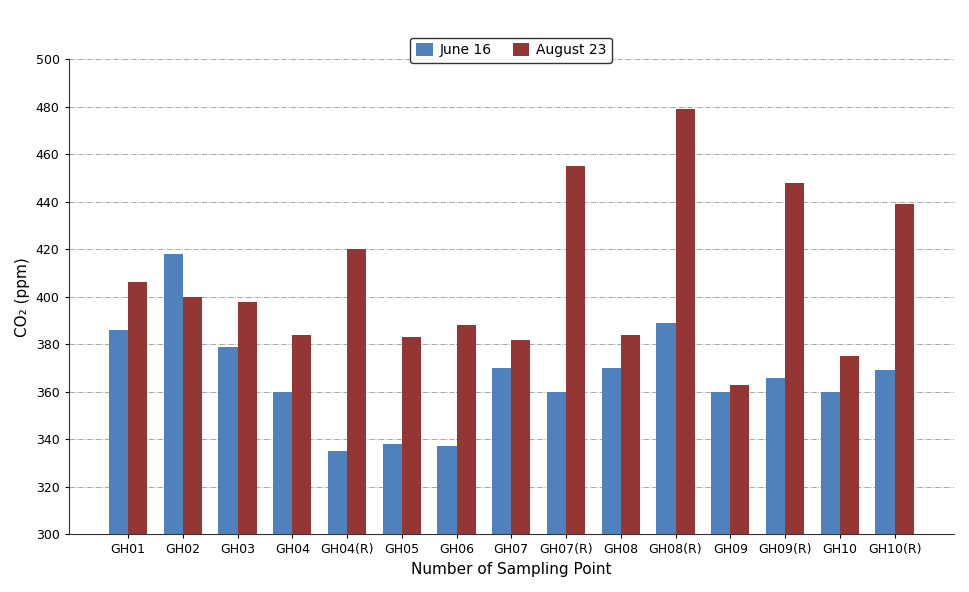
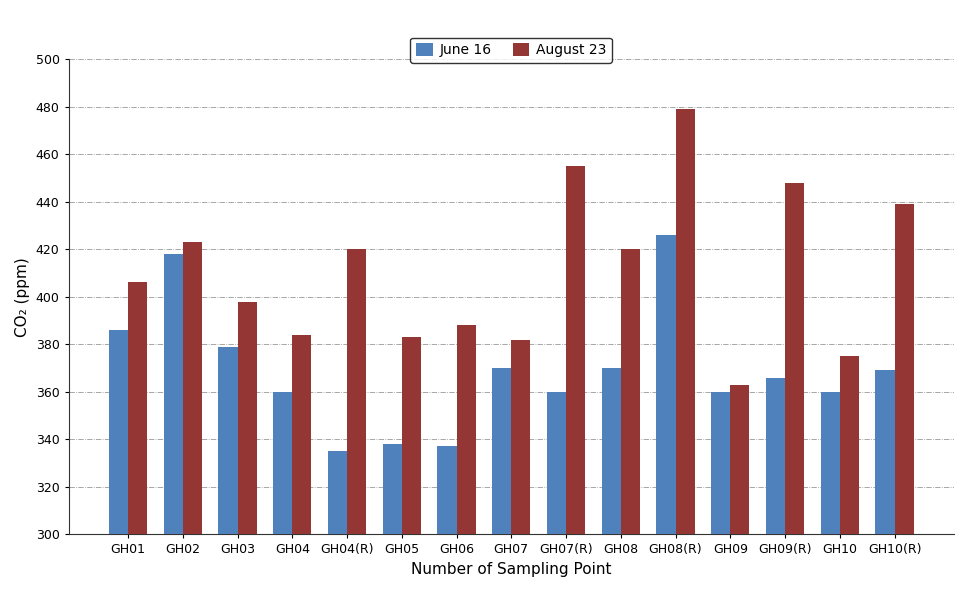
August 23/GH02: 400 -> 423
August 23/GH08: 384 -> 420
June 16/GH08(R): 389 -> 426
